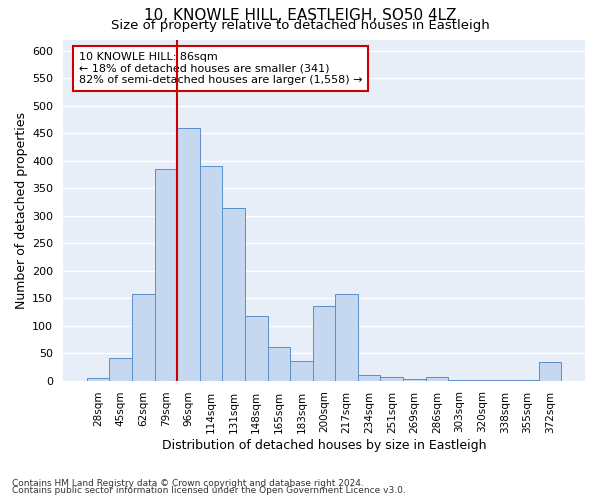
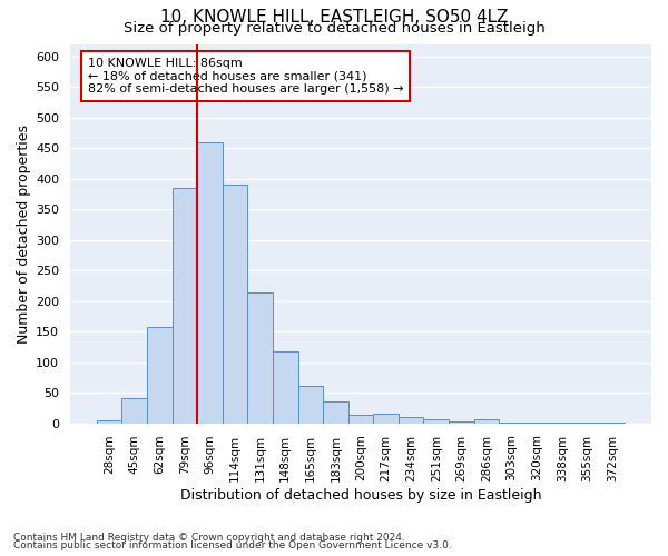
131sqm: 314 -> 215
200sqm: 136 -> 14
217sqm: 158 -> 16
372sqm: 34 -> 1
